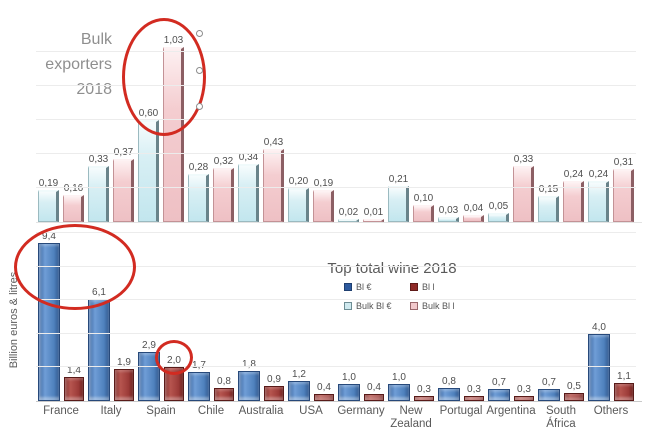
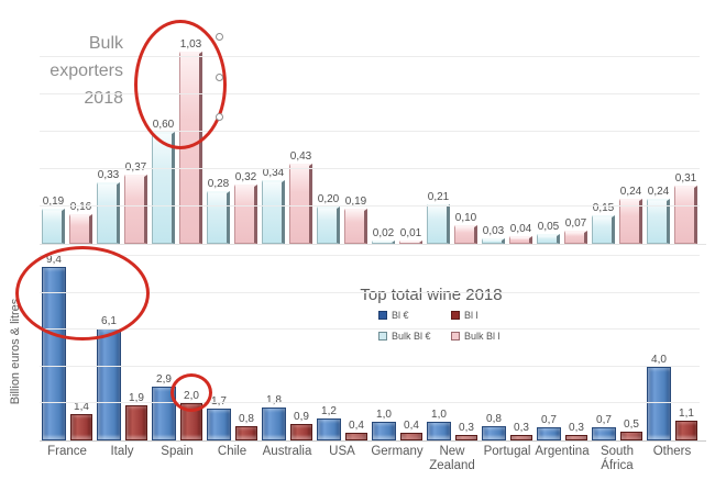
Bulk exporters 2018/Bulk Bl l/Argentina: 0,33 -> 0,07
